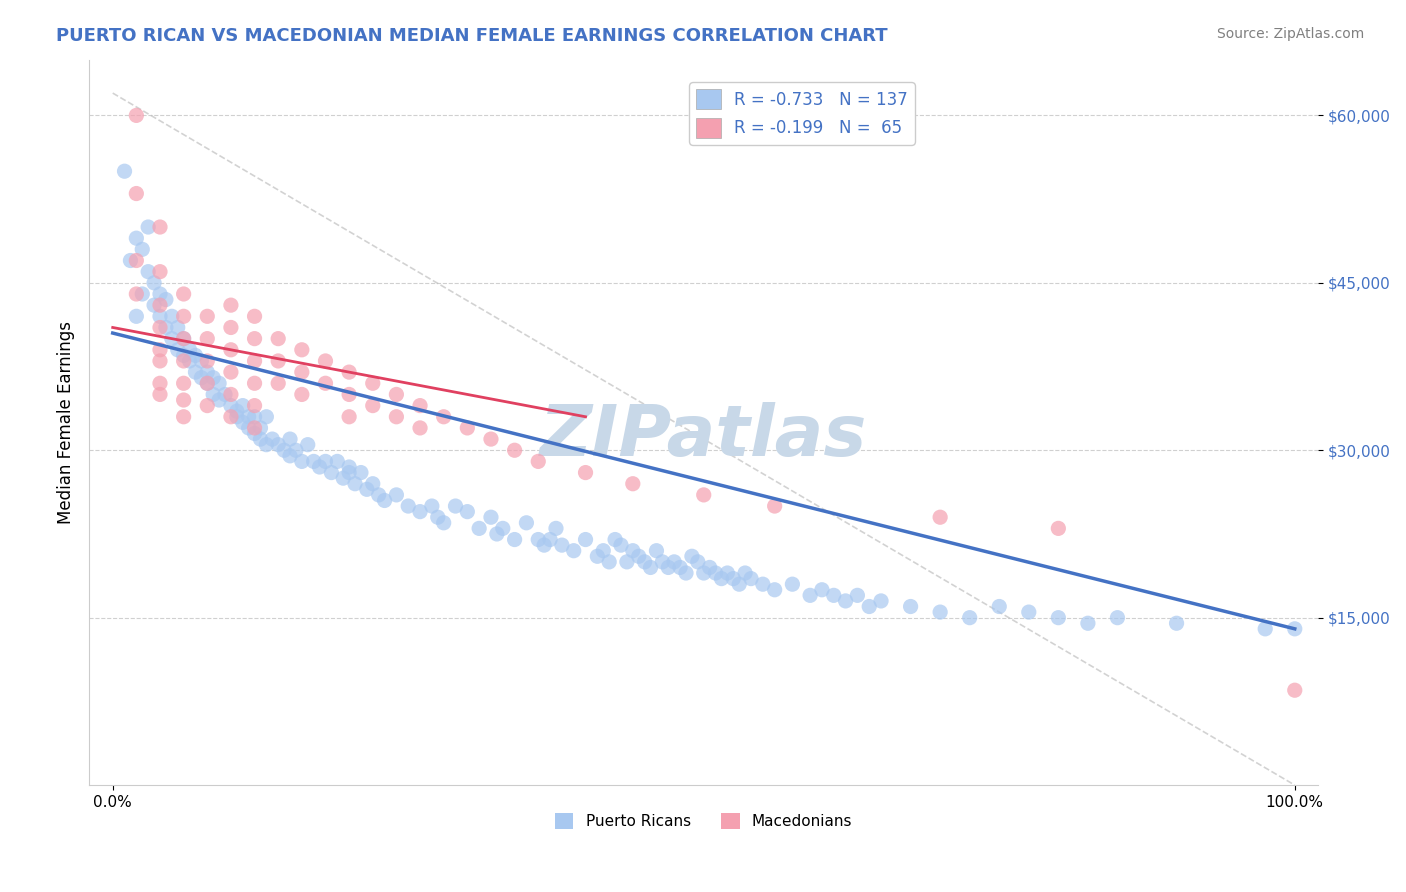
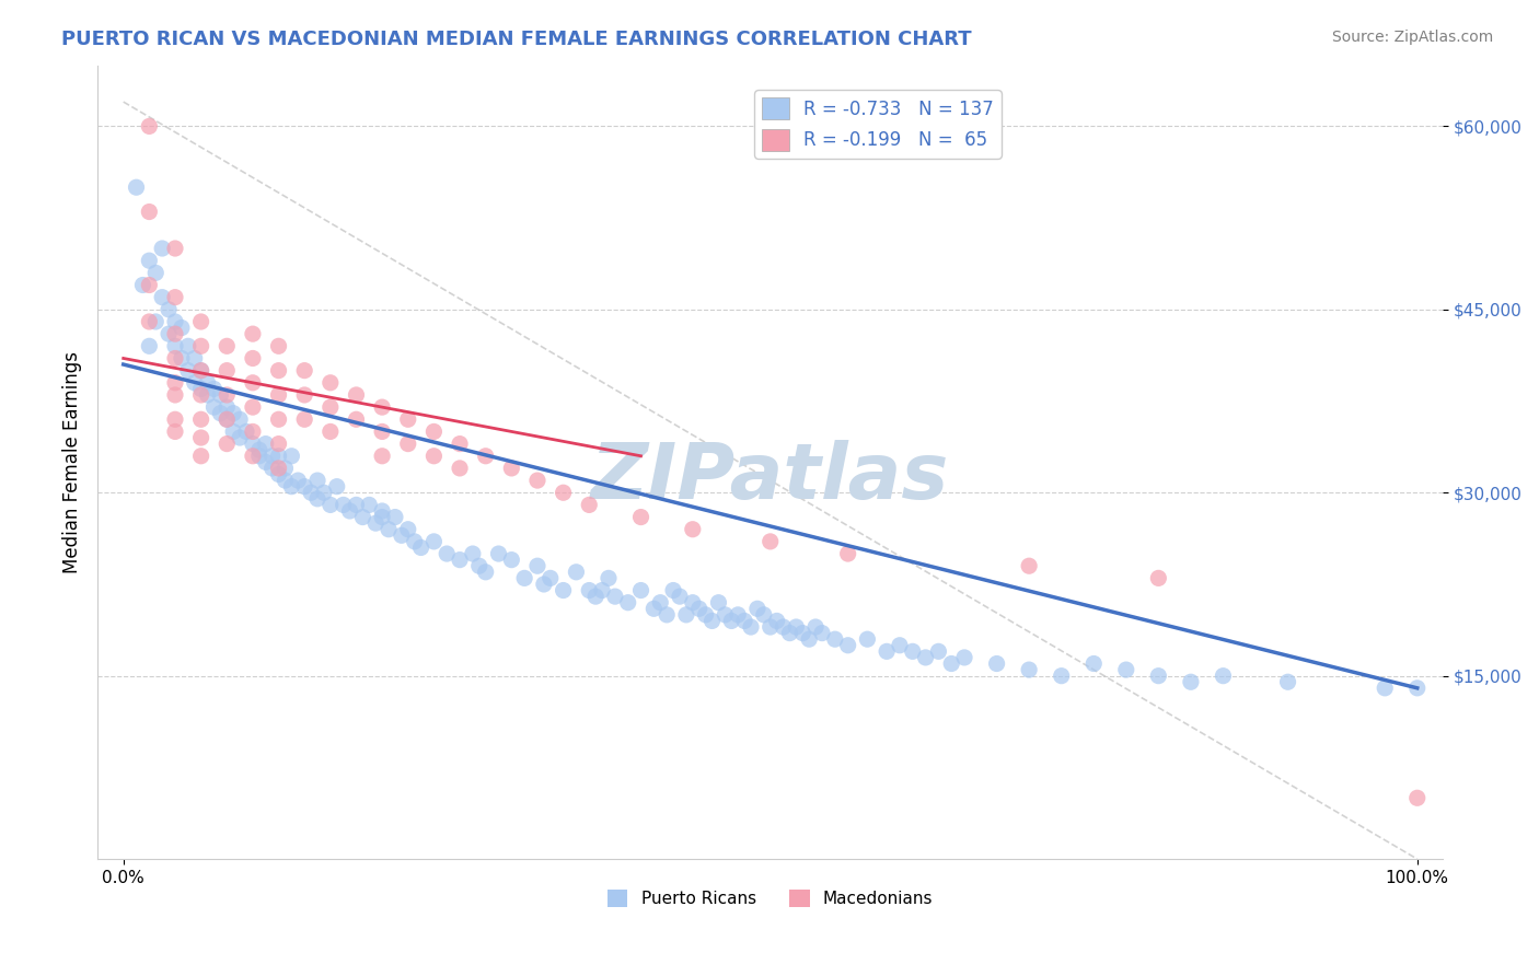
Macedonians/100.0%: $8,500 -> $5,000
